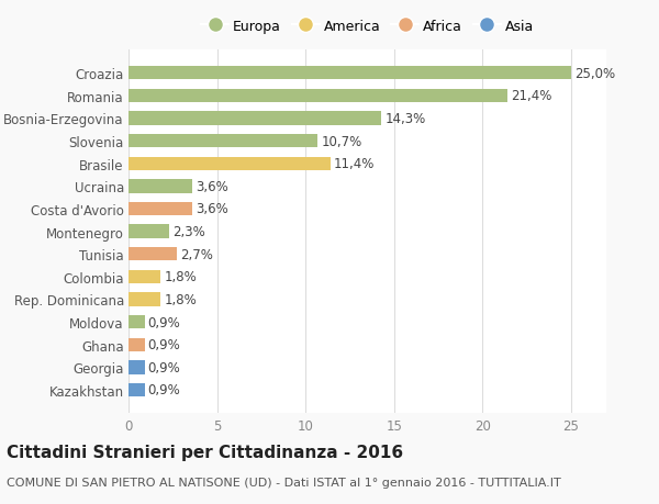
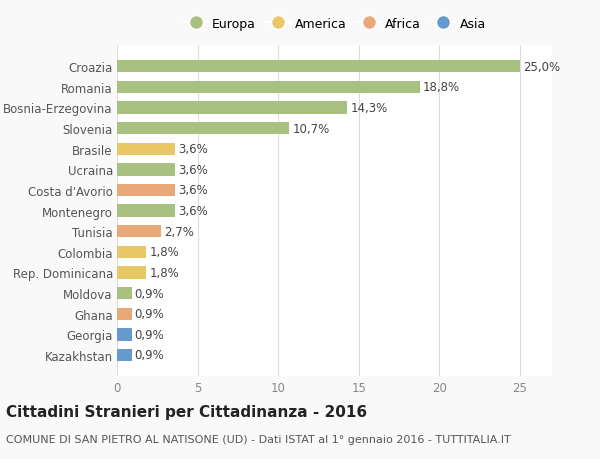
Romania: 21,4% -> 18,8%
Brasile: 11,4% -> 3,6%
Montenegro: 2,3% -> 3,6%
